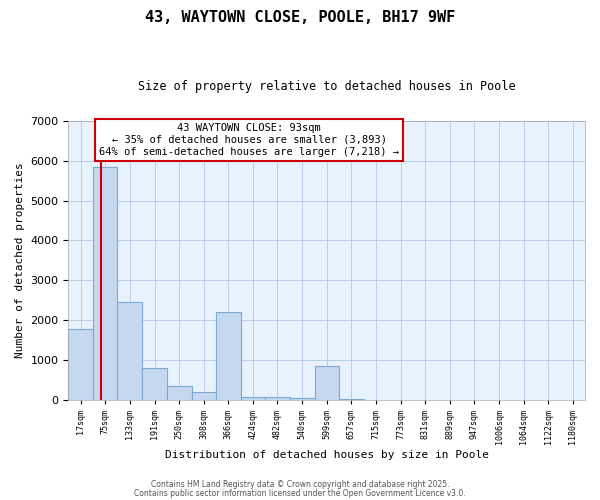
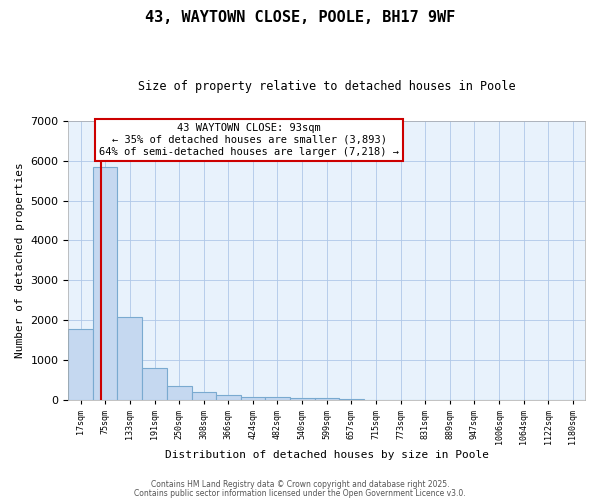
133sqm: 2450 -> 2080
366sqm: 2200 -> 130
599sqm: 850 -> 60
